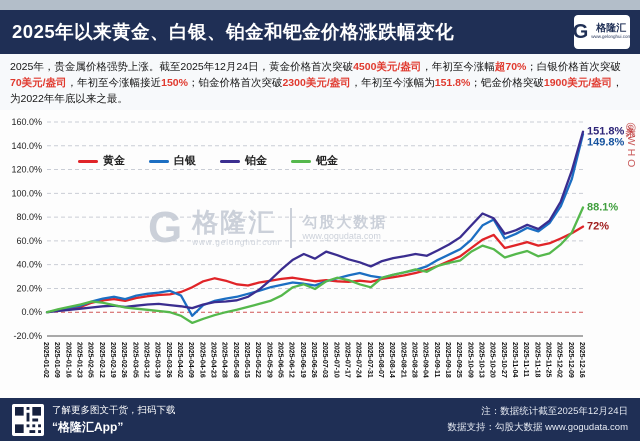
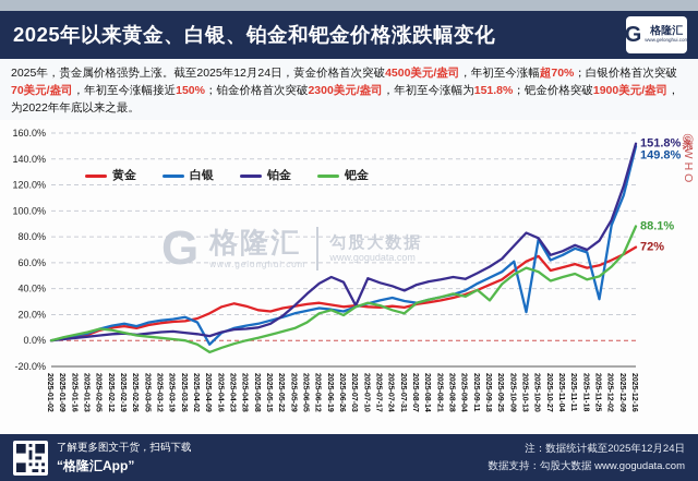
铂金/2025-07-03: 51% -> 27%
钯金/2025-09-18: 42% -> 31%
白银/2025-10-13: 73% -> 22%
白银/2025-11-25: 75% -> 32%
